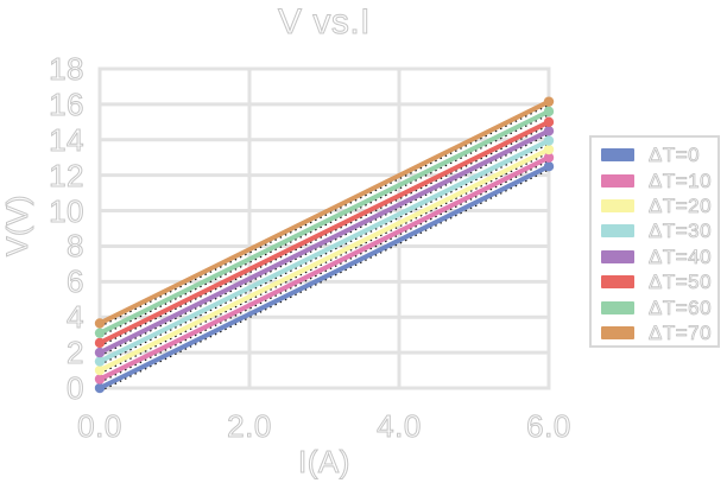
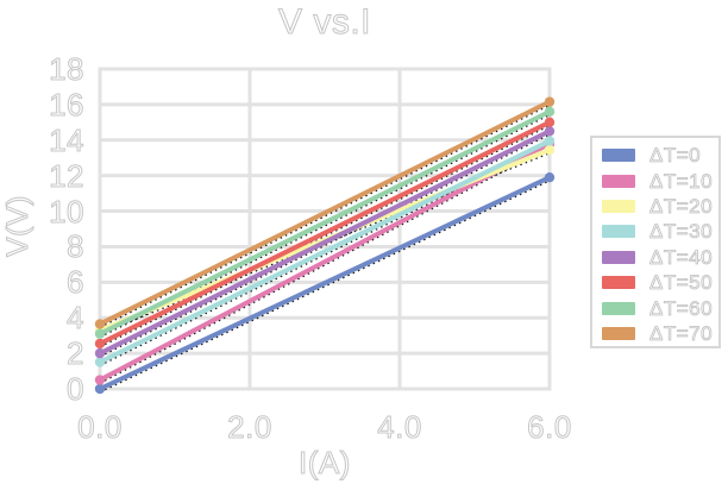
ΔT=20/0: 1.0 -> 3.3
ΔT=0/6: 12.5 -> 11.9
ΔT=10/6: 13.0 -> 13.8
